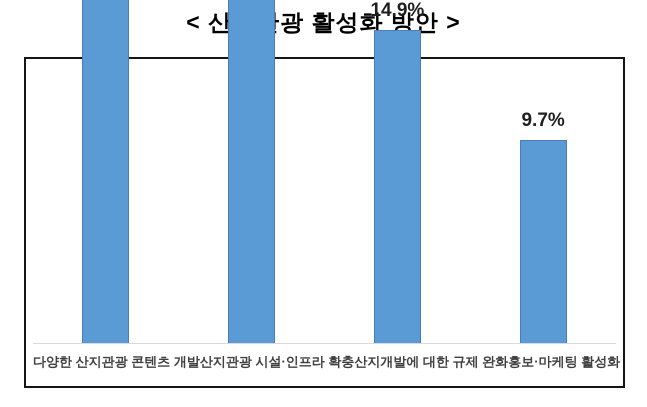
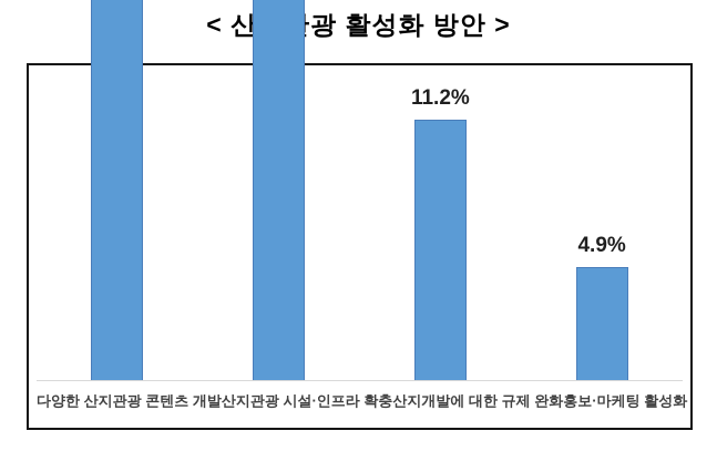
산지개발에 대한 규제 완화: 14.9% -> 11.2%
홍보·마케팅 활성화: 9.7% -> 4.9%
